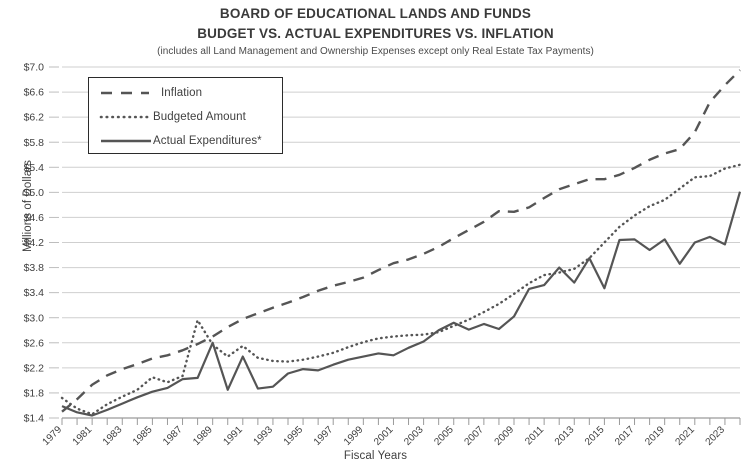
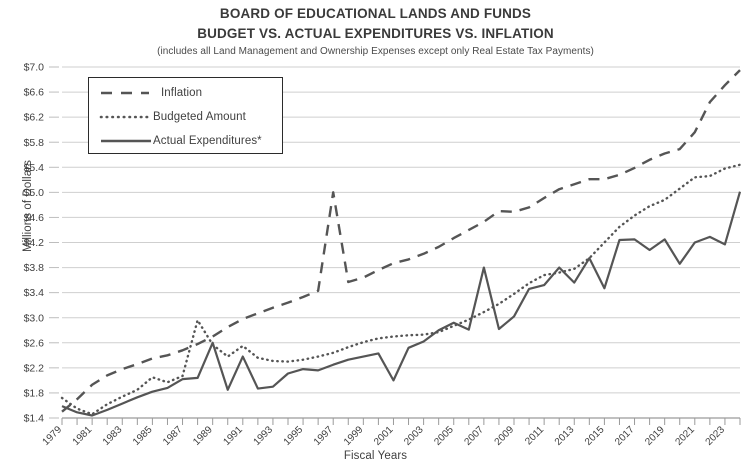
Inflation/1997: $3.5 -> $5.0
Actual Expenditures*/2001: $2.4 -> $2.0
Actual Expenditures*/2007: $2.9 -> $3.8
